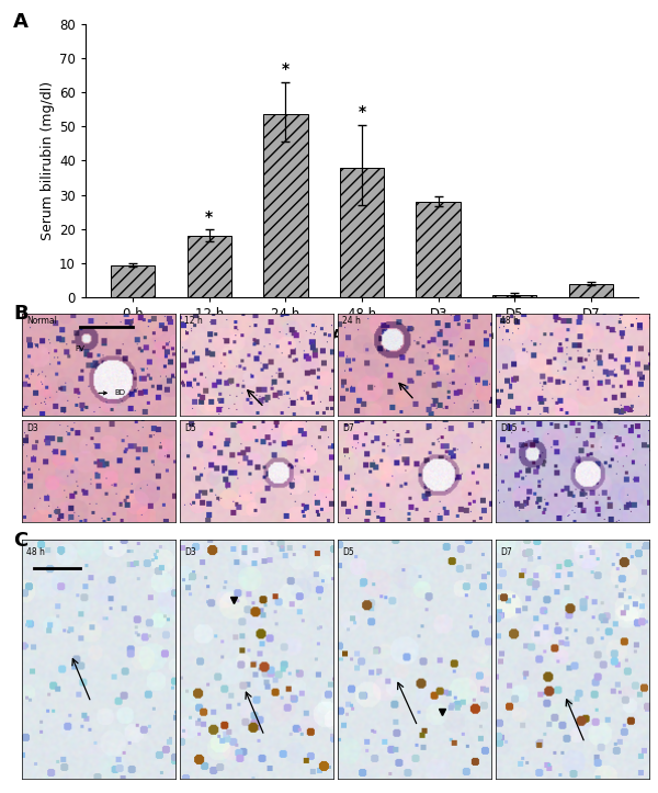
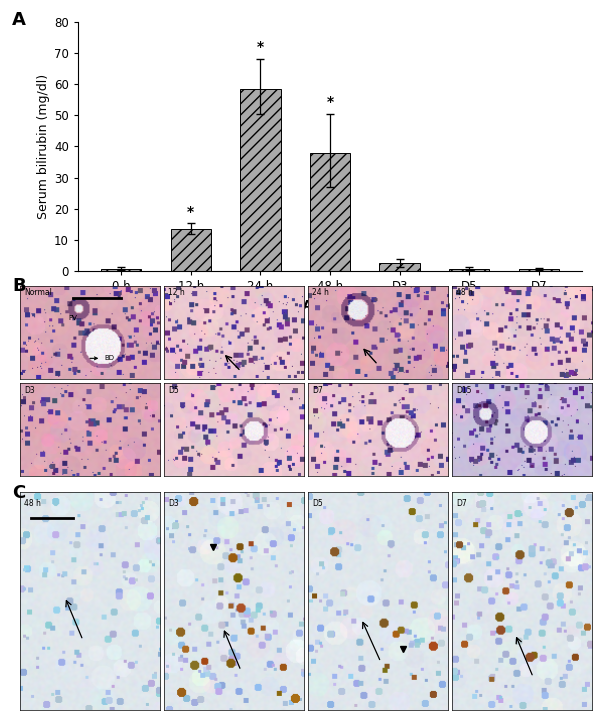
0 h: 9.5 -> 0.8
12 h: 18.0 -> 13.5
24 h: 53.5 -> 58.5
D3: 28.0 -> 2.5
D7: 4.0 -> 0.7
